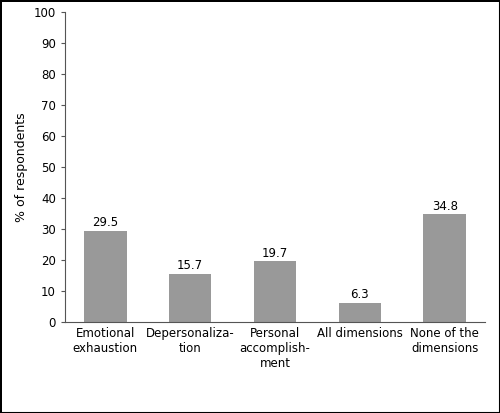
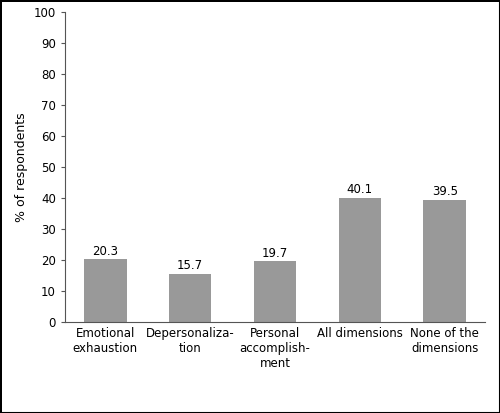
Emotional exhaustion: 29.5 -> 20.3
All dimensions: 6.3 -> 40.1
None of the dimensions: 34.8 -> 39.5
